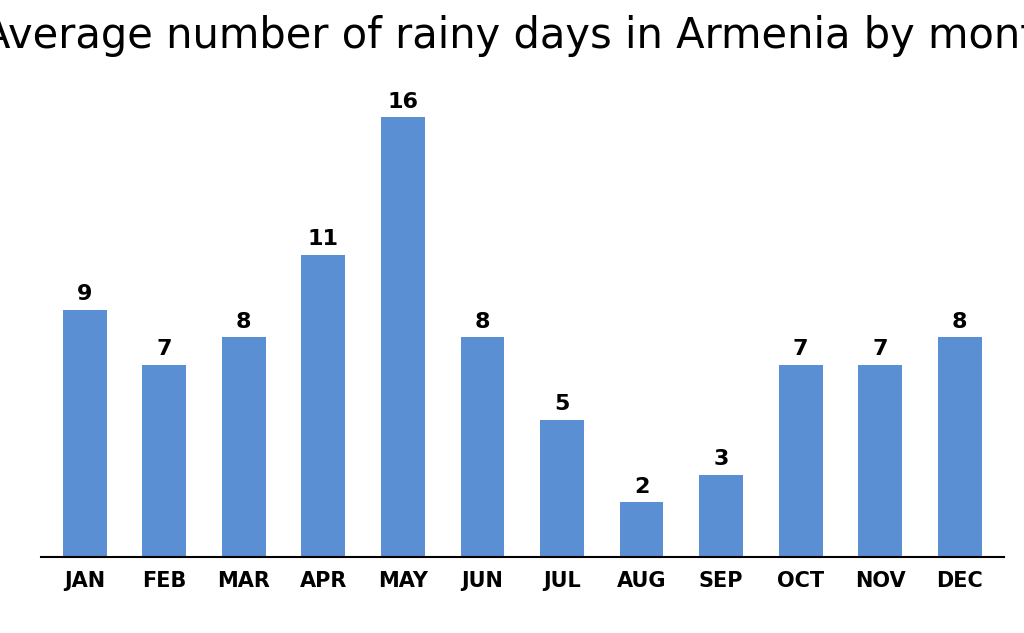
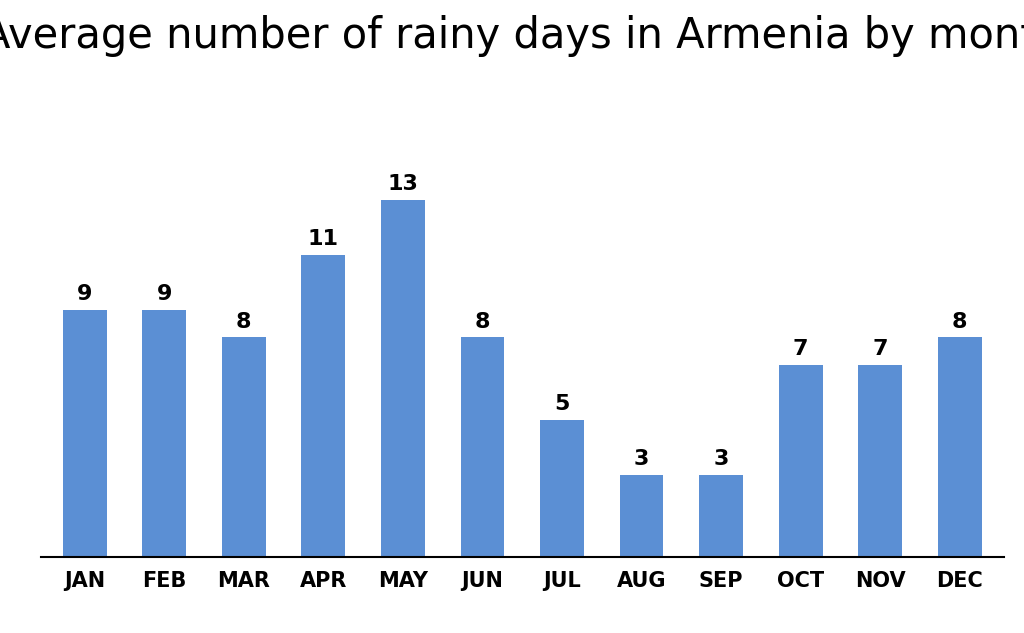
FEB: 7 -> 9
MAY: 16 -> 13
AUG: 2 -> 3
